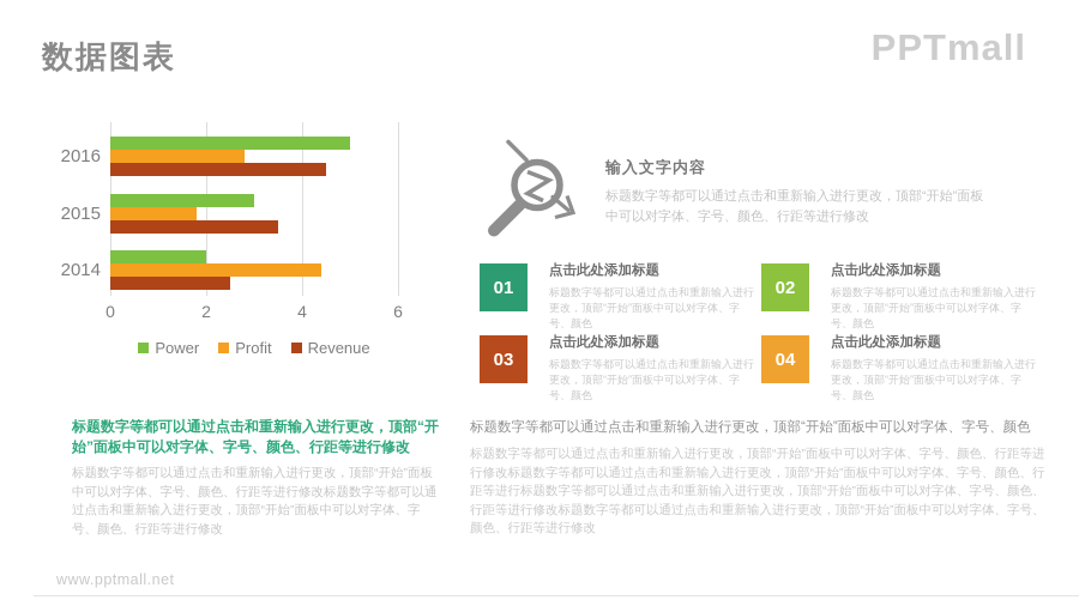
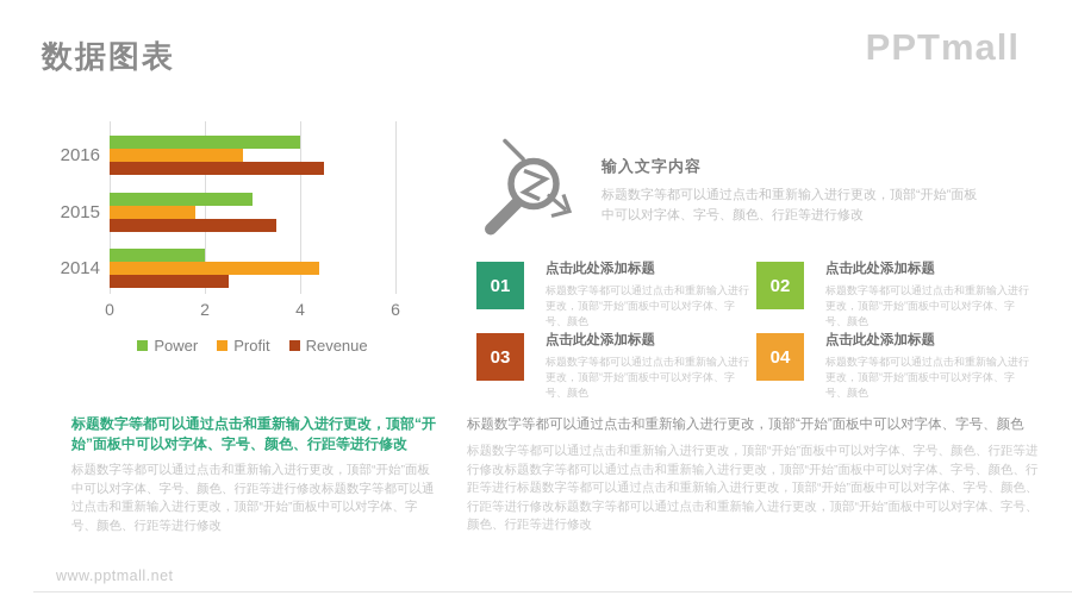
Power/2016: 5 -> 4
